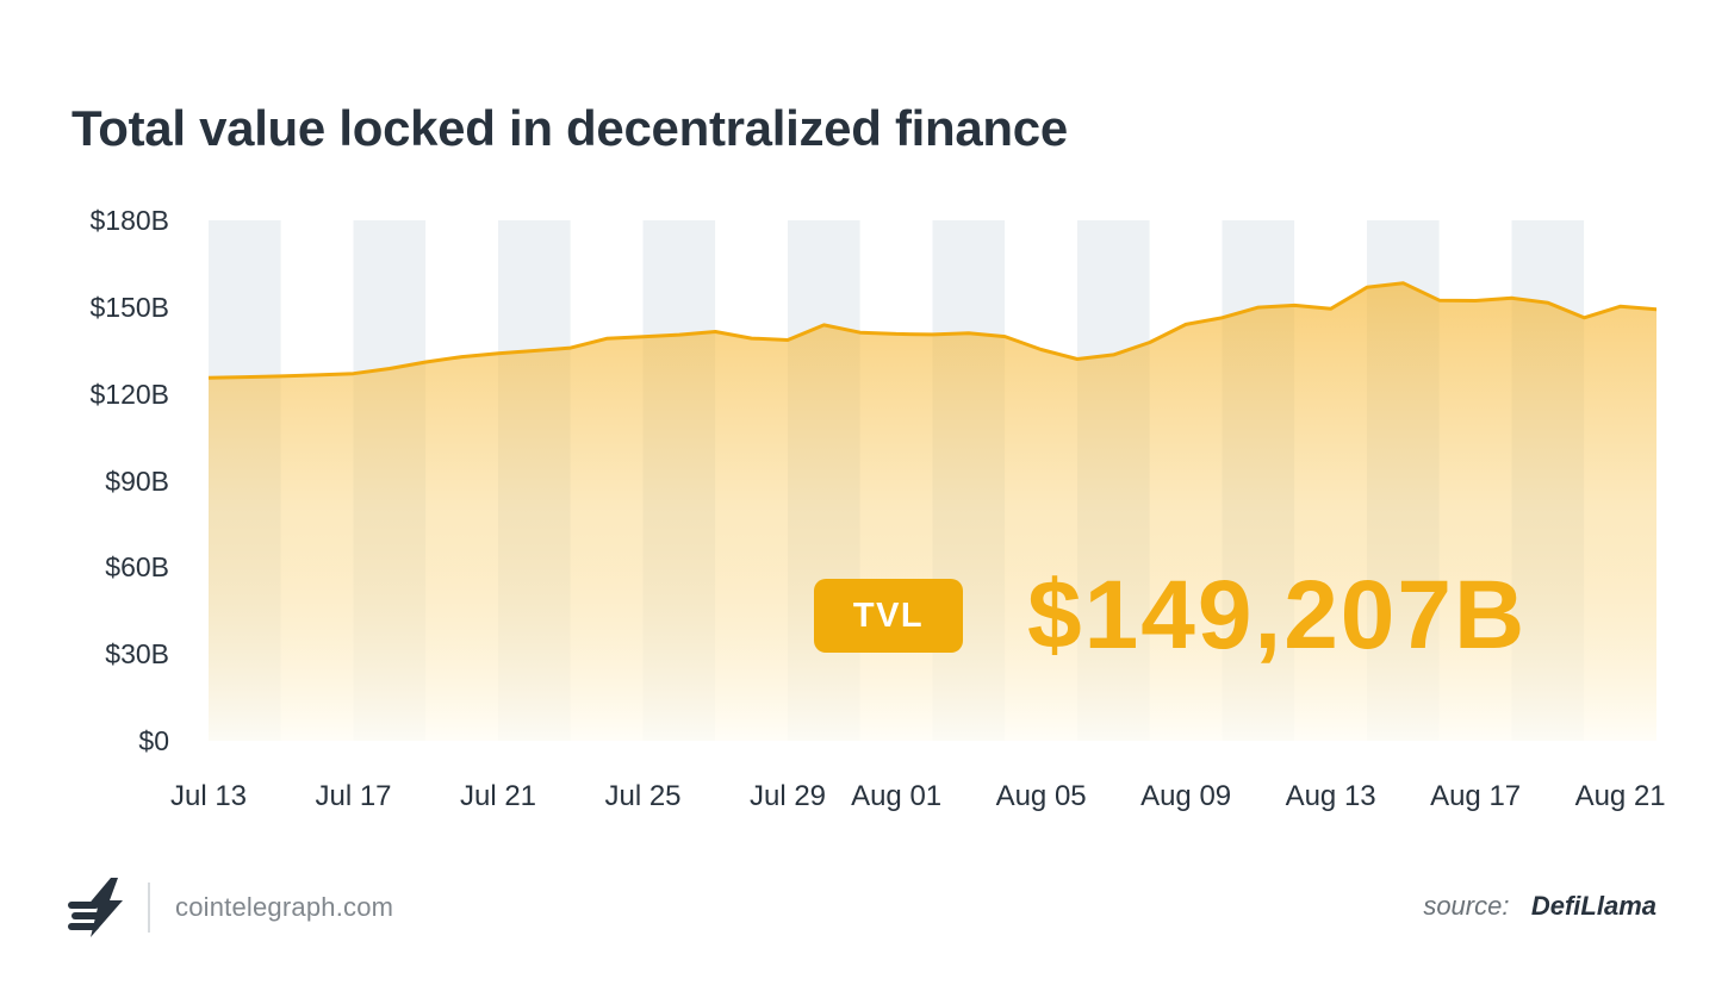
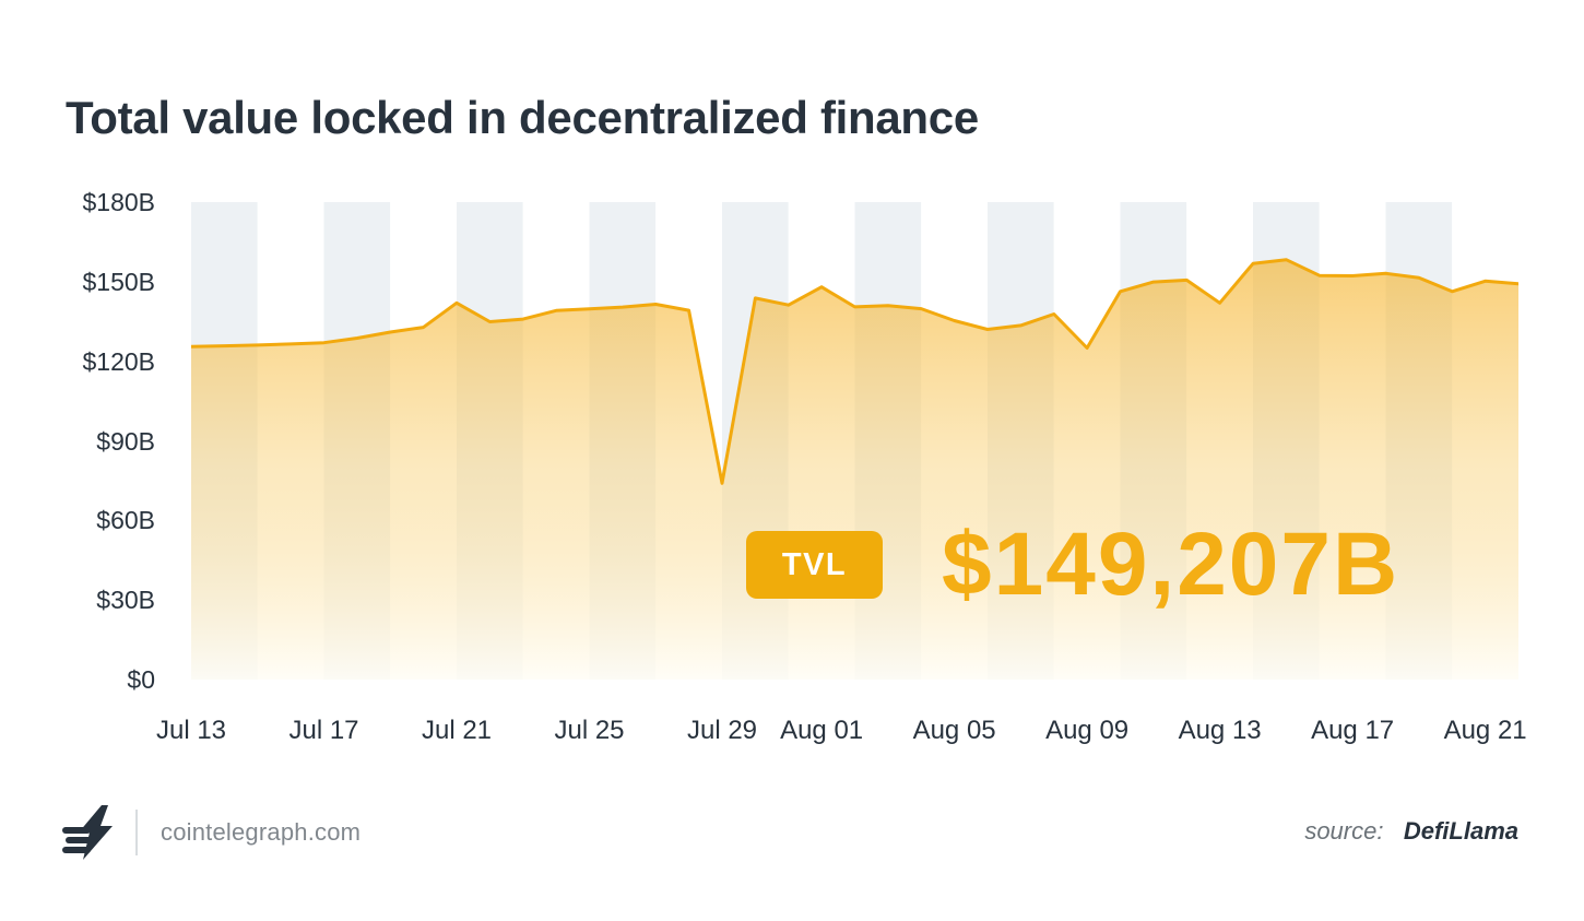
Jul 21: $134B -> $142B
Jul 29: $139B -> $74B
Aug 01: $141B -> $148B
Aug 09: $144B -> $125B
Aug 13: $149B -> $142B
